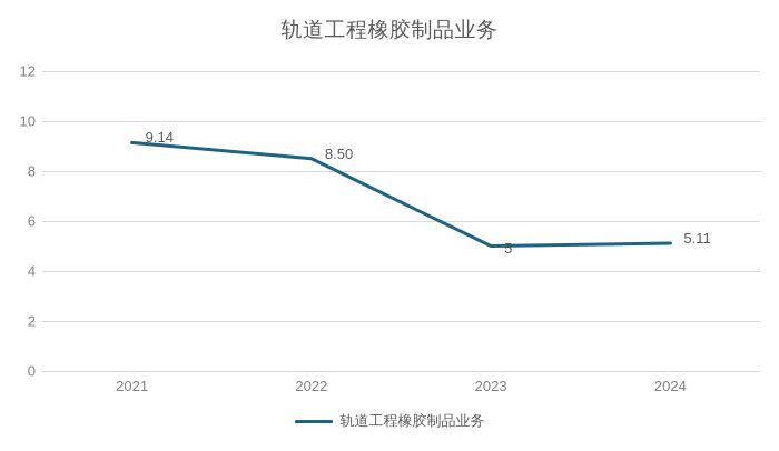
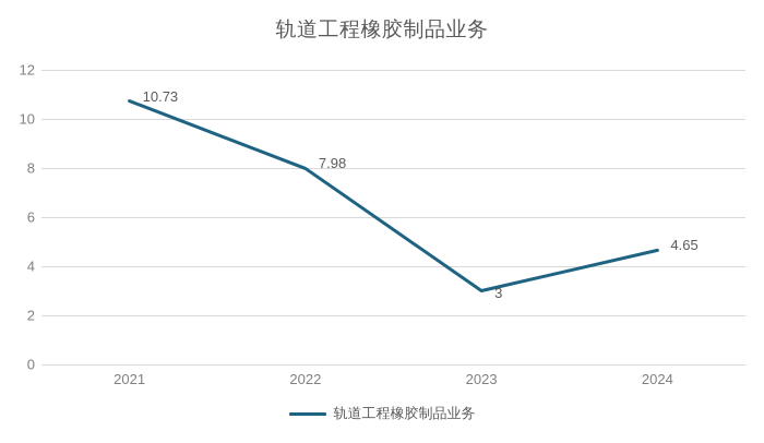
2021: 9.14 -> 10.73
2022: 8.50 -> 7.98
2023: 5 -> 3
2024: 5.11 -> 4.65
